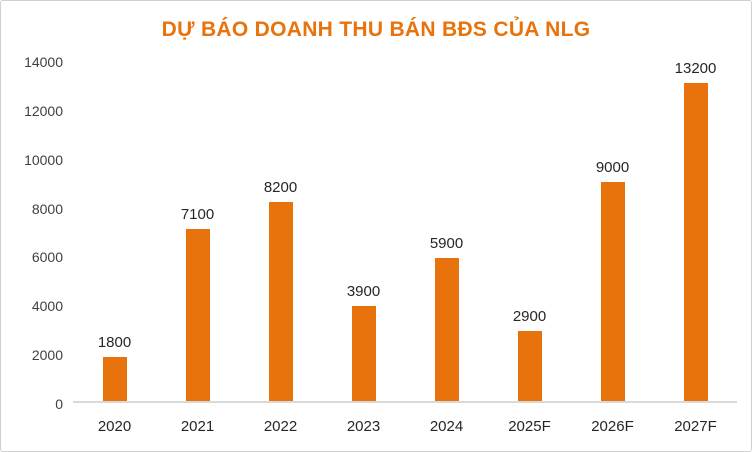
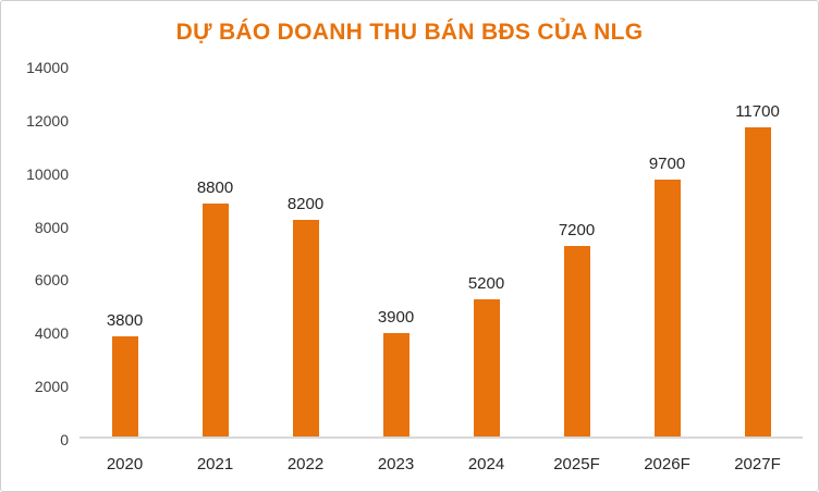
2020: 1800 -> 3800
2021: 7100 -> 8800
2024: 5900 -> 5200
2025F: 2900 -> 7200
2026F: 9000 -> 9700
2027F: 13200 -> 11700
